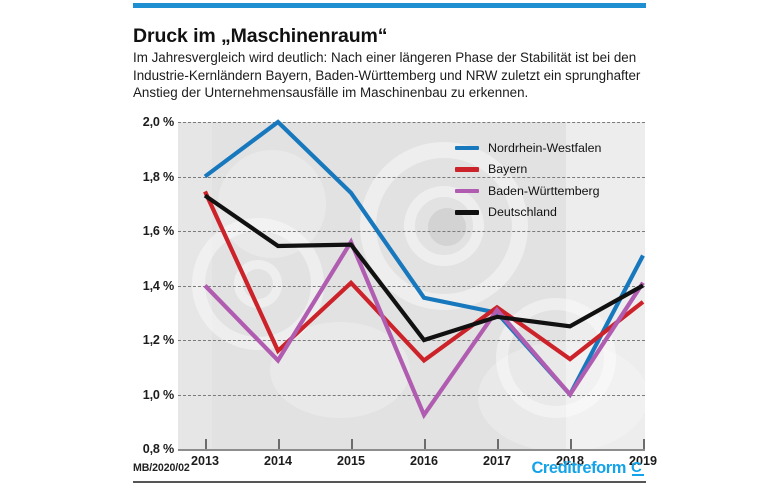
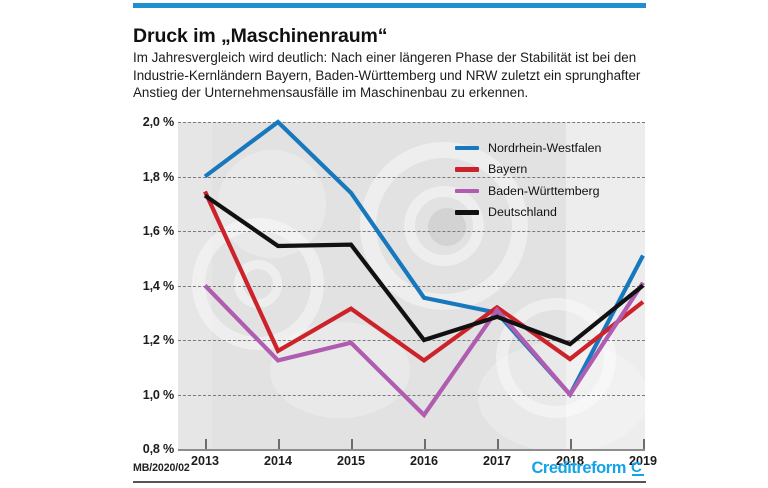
Bayern/2015: 1,41% -> 1,31%
Baden-Württemberg/2015: 1,56% -> 1,19%
Deutschland/2018: 1,25% -> 1,19%
